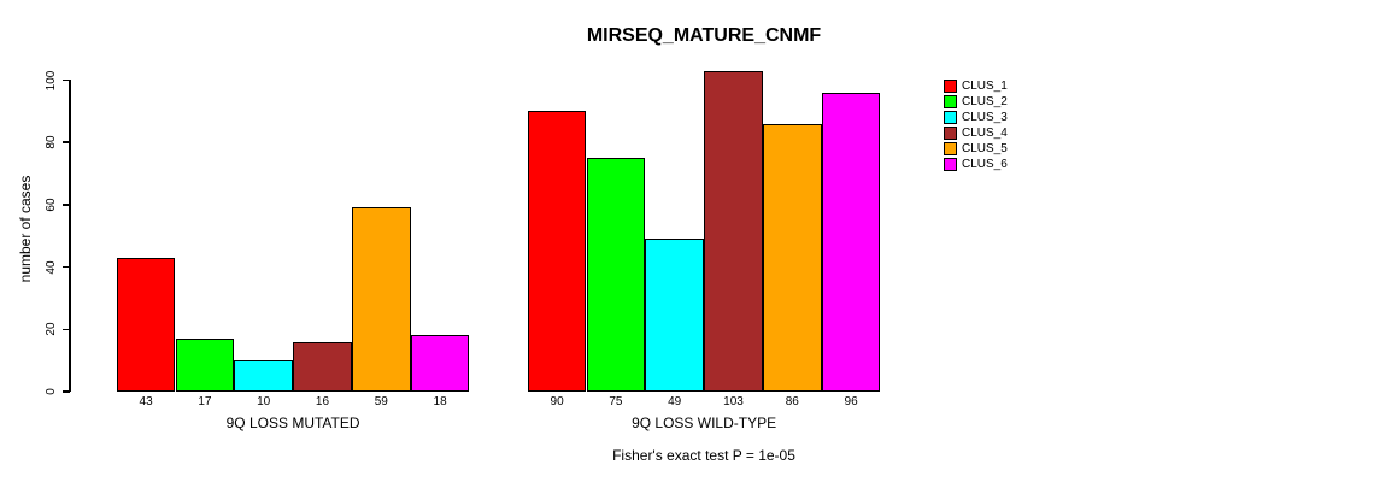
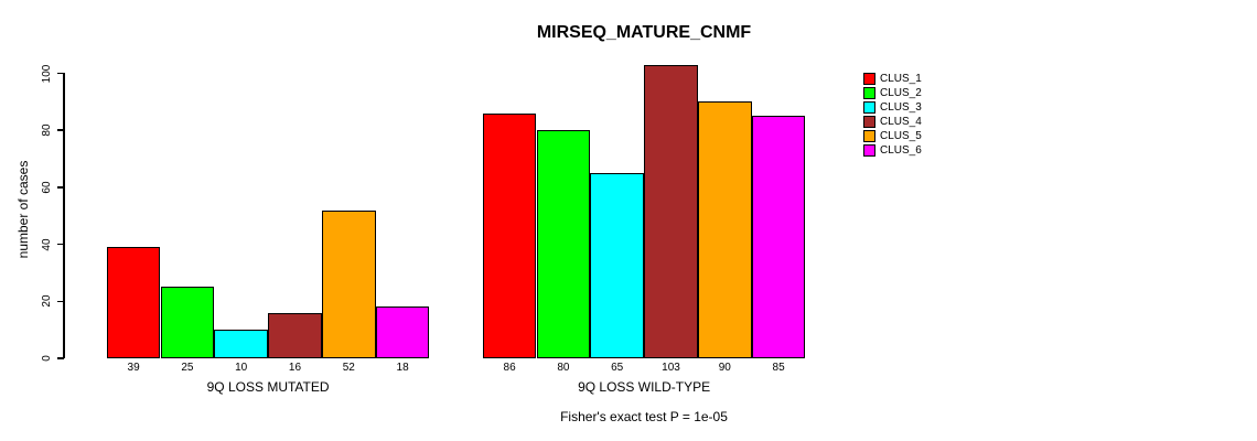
CLUS_1/9Q LOSS MUTATED: 43 -> 39
CLUS_2/9Q LOSS MUTATED: 17 -> 25
CLUS_5/9Q LOSS MUTATED: 59 -> 52
CLUS_1/9Q LOSS WILD-TYPE: 90 -> 86
CLUS_2/9Q LOSS WILD-TYPE: 75 -> 80
CLUS_3/9Q LOSS WILD-TYPE: 49 -> 65
CLUS_5/9Q LOSS WILD-TYPE: 86 -> 90
CLUS_6/9Q LOSS WILD-TYPE: 96 -> 85
